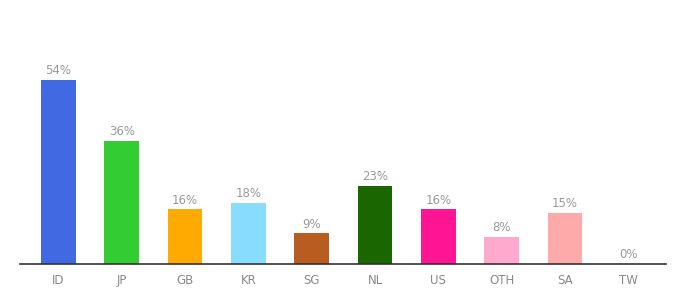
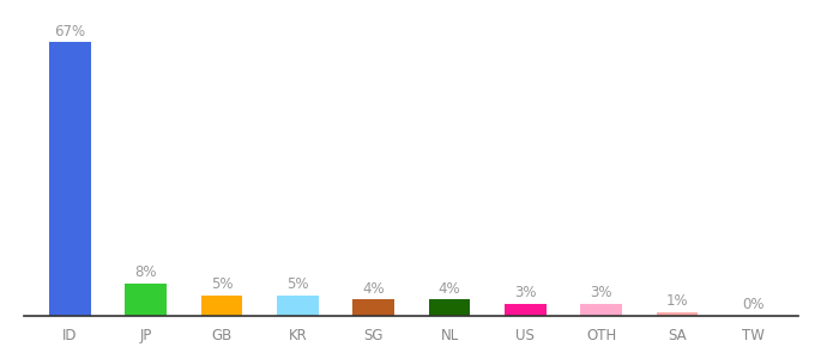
ID: 54% -> 67%
JP: 36% -> 8%
GB: 16% -> 5%
KR: 18% -> 5%
SG: 9% -> 4%
NL: 23% -> 4%
US: 16% -> 3%
OTH: 8% -> 3%
SA: 15% -> 1%
